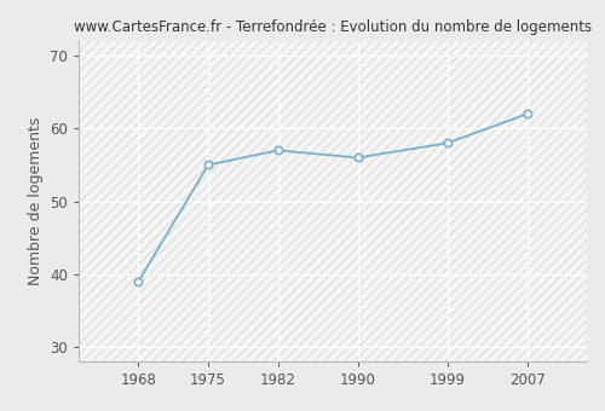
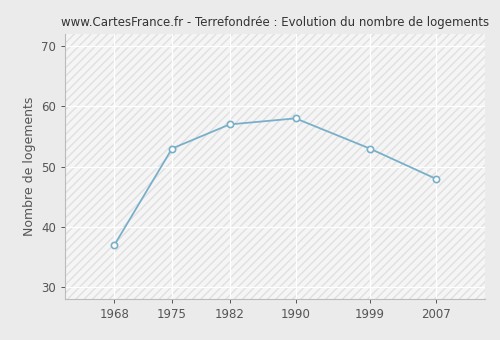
1968: 39 -> 37
1975: 55 -> 53
1990: 56 -> 58
1999: 58 -> 53
2007: 62 -> 48
